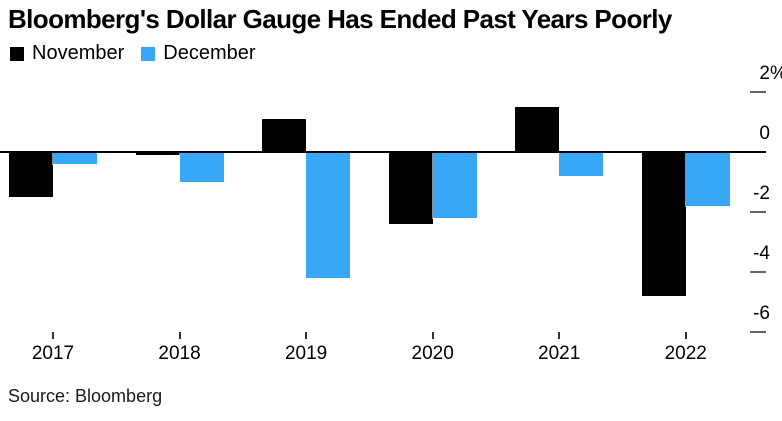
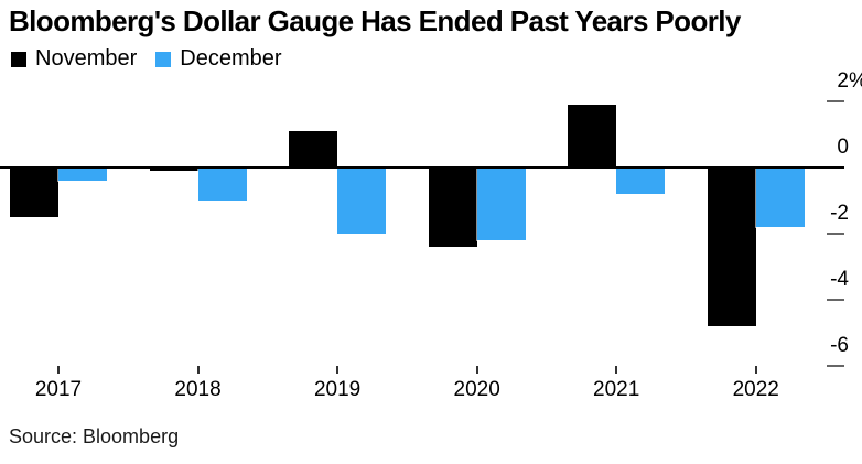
December/2019: -4.2 -> -2.0
November/2021: 1.5 -> 1.9
